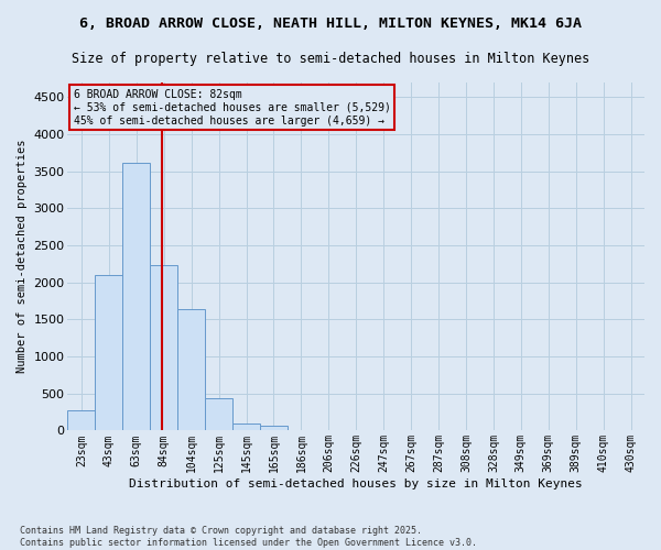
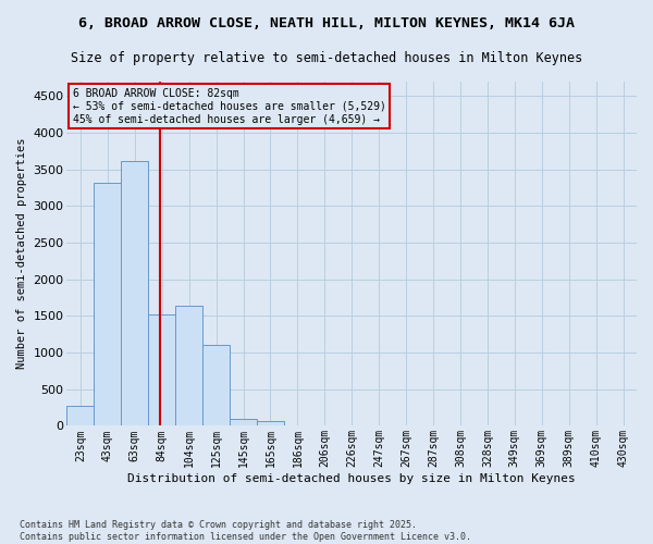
43sqm: 2100 -> 3320
84sqm: 2230 -> 1520
125sqm: 440 -> 1100
